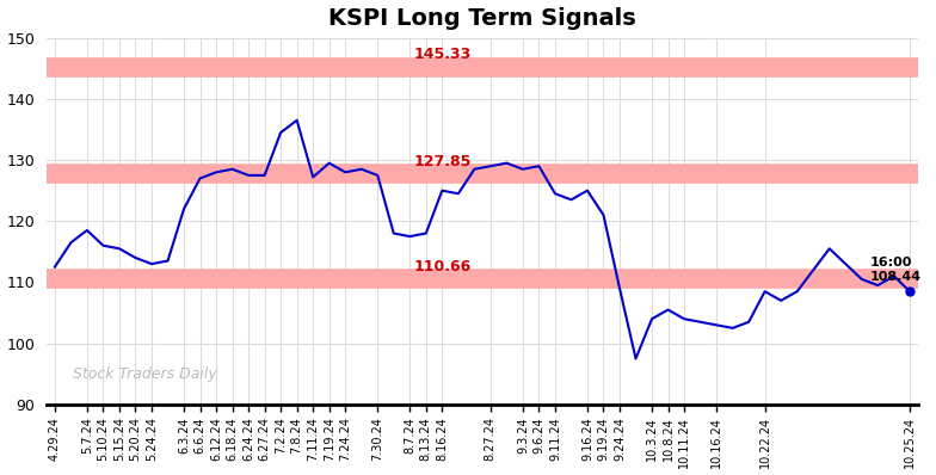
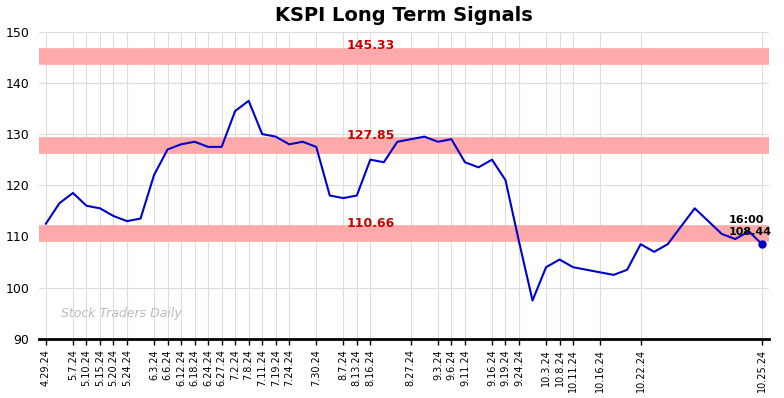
7.11.24: 127.2 -> 130.0
